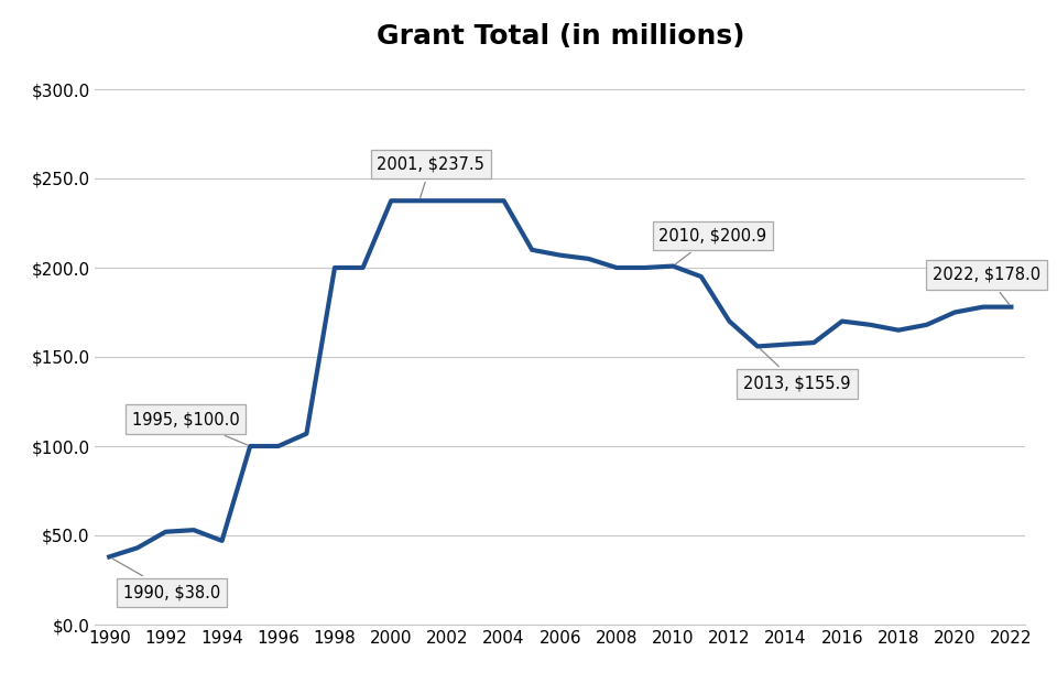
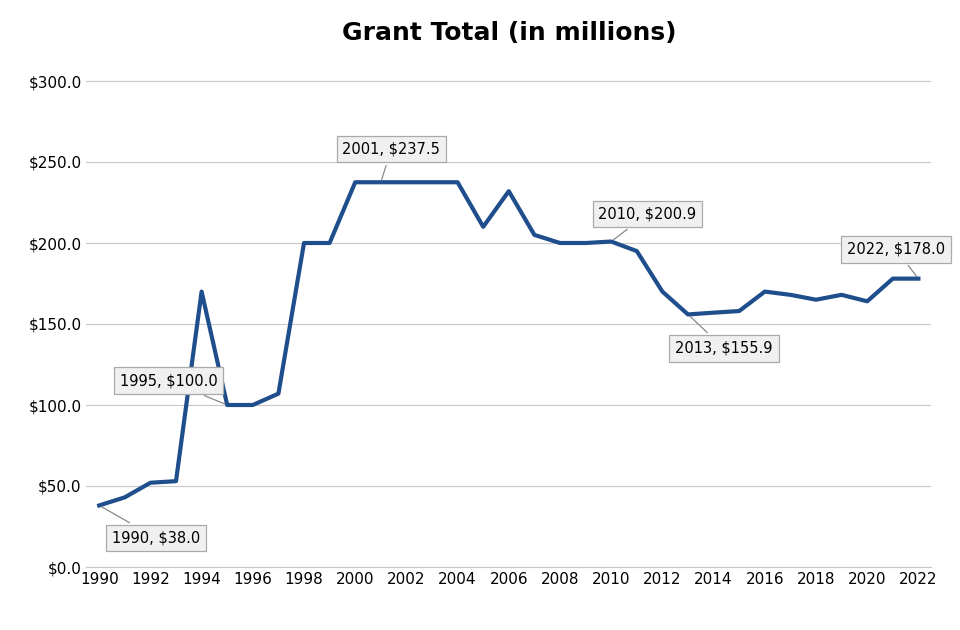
1994: $47 -> $170
2006: $207 -> $232
2020: $175 -> $164
